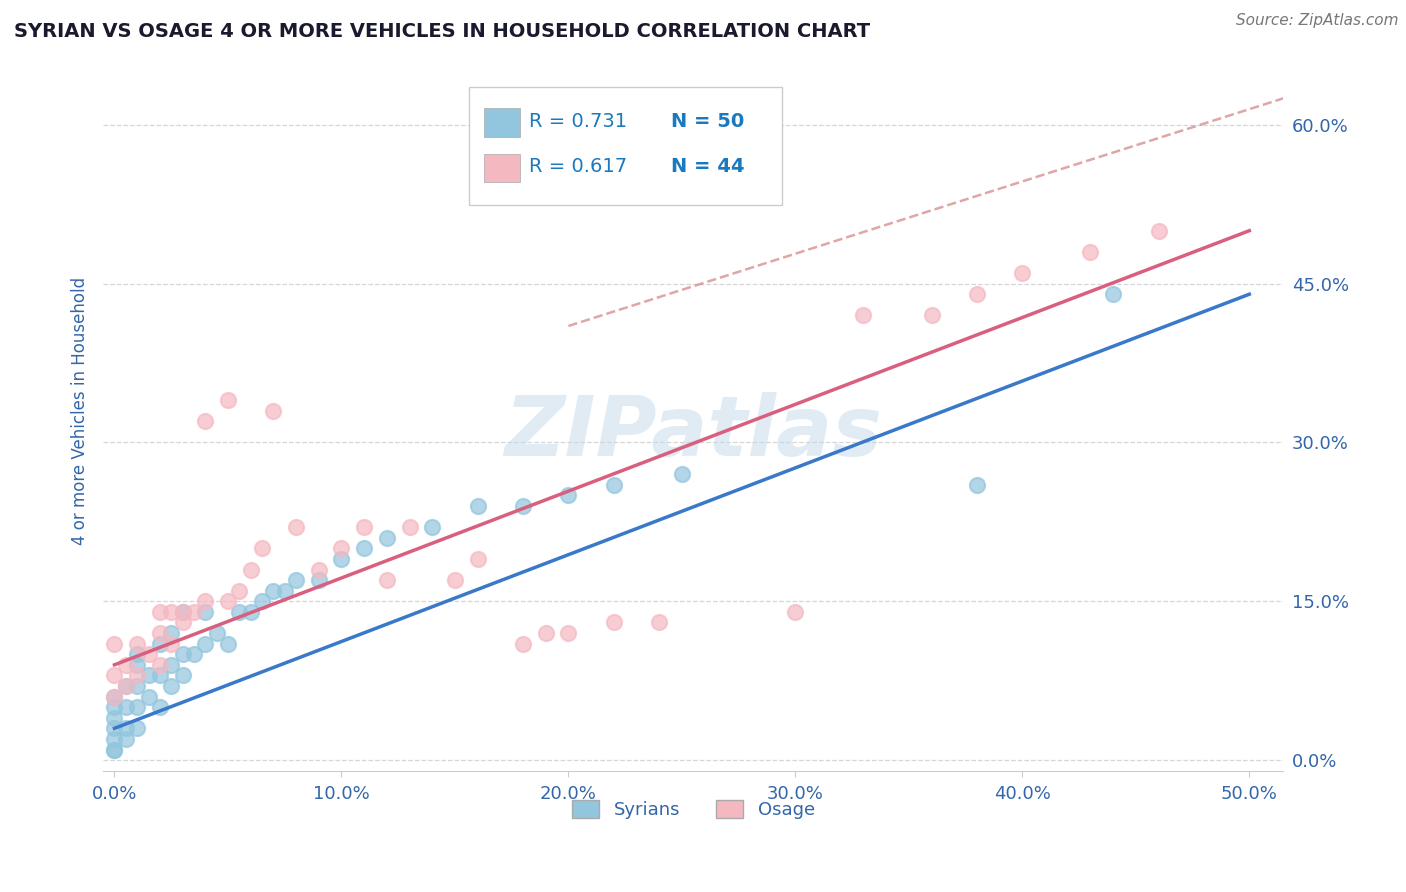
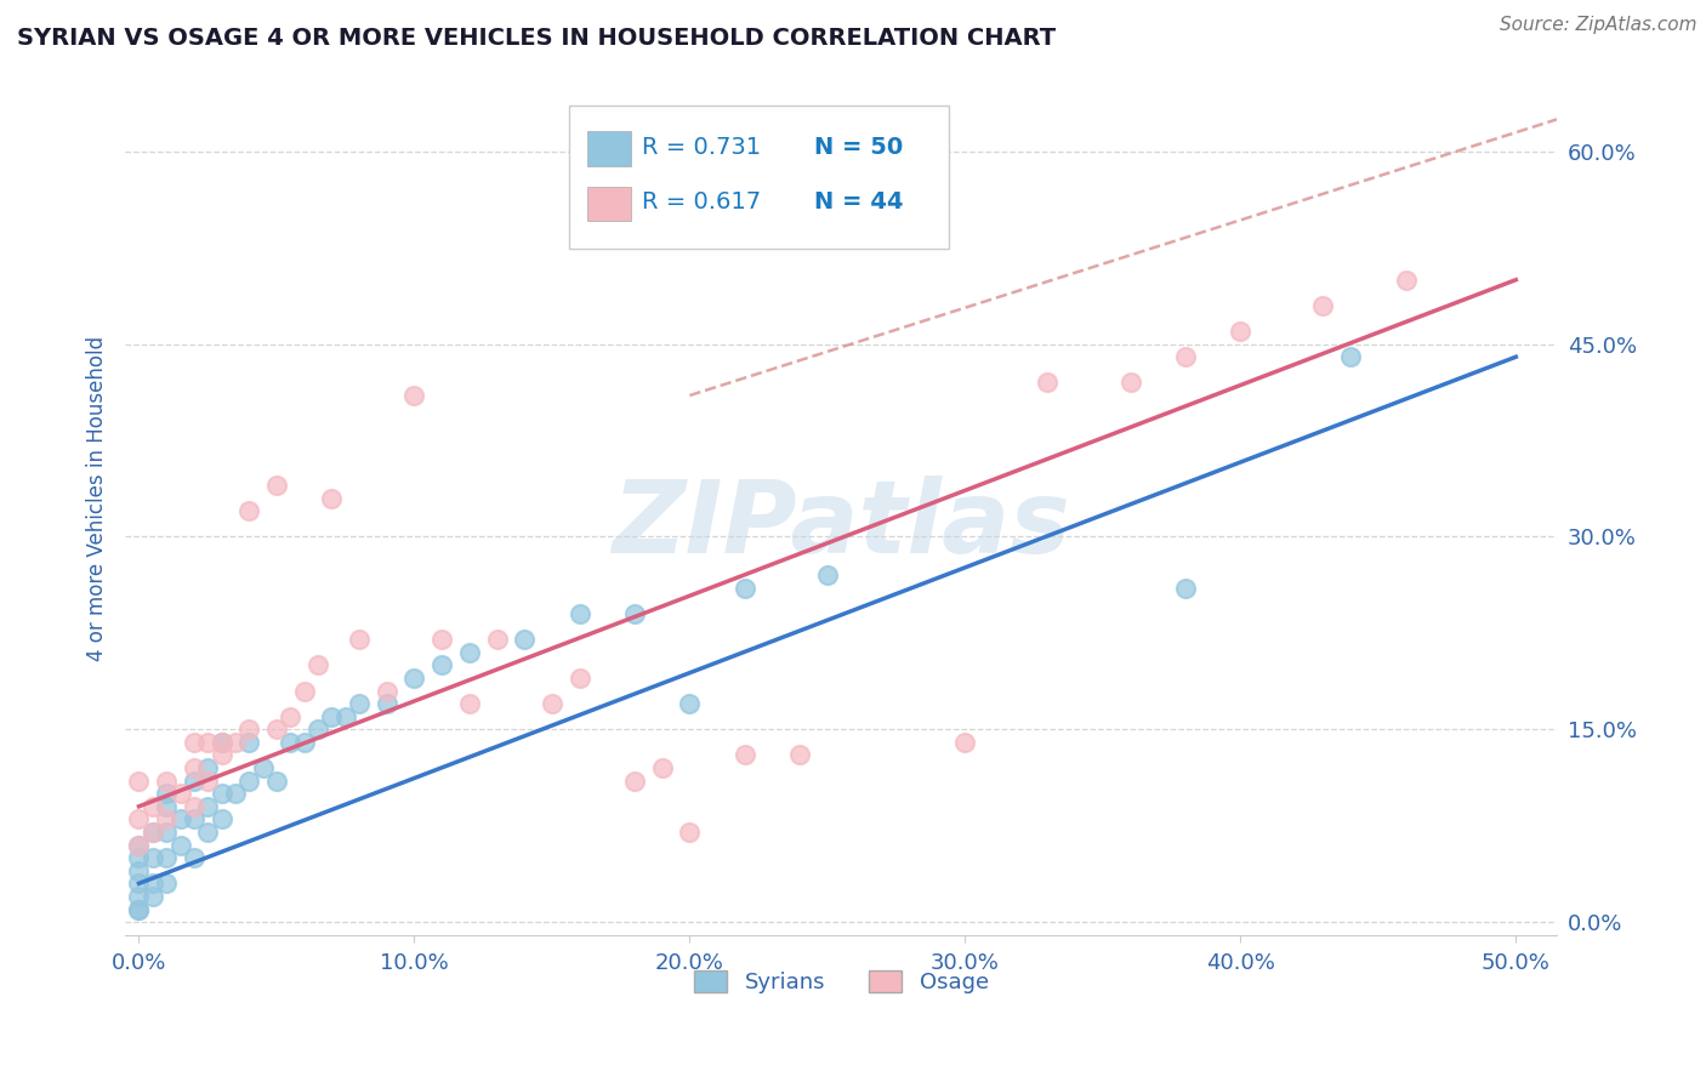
Osage/10.0%: 20% -> 41%
Syrians/20.0%: 25% -> 17%
Osage/20.0%: 12% -> 7%
